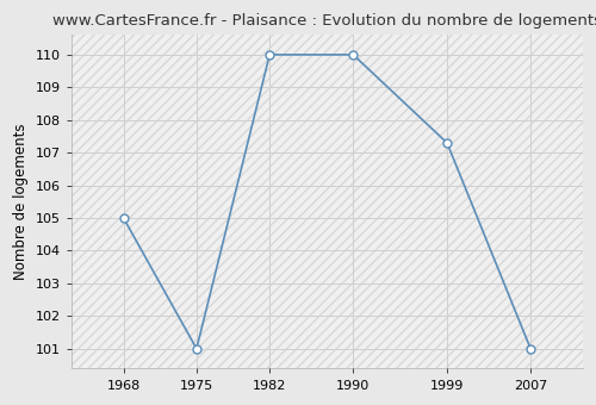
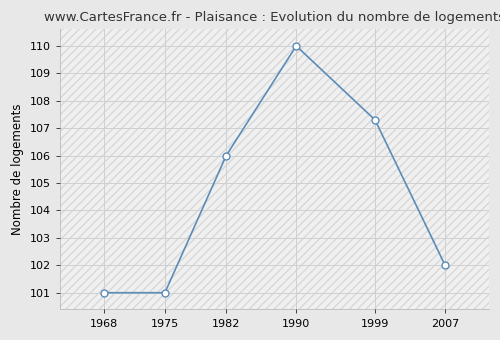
1968: 105.0 -> 101.0
1982: 110.0 -> 106.0
2007: 101.0 -> 102.0
